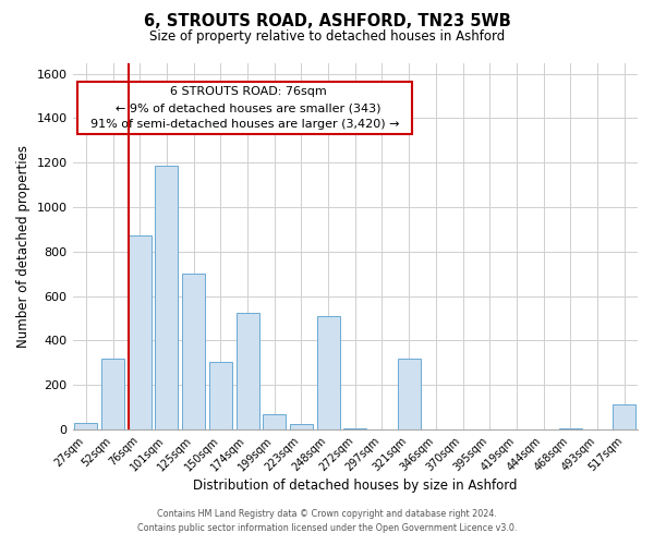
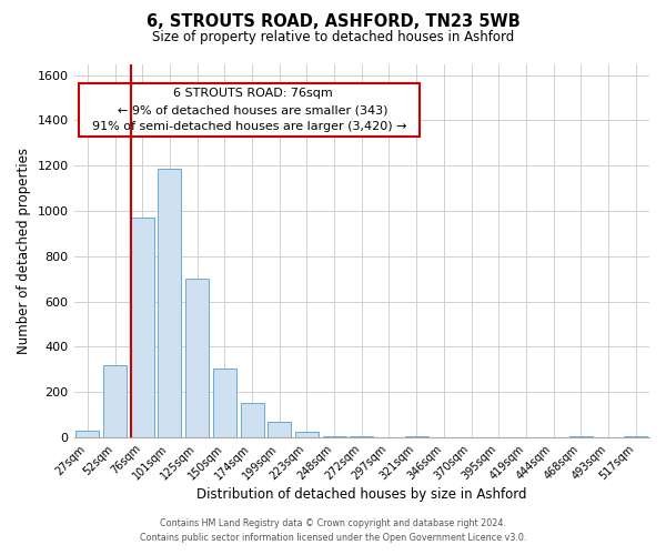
76sqm: 875 -> 970
174sqm: 525 -> 150
248sqm: 510 -> 5
321sqm: 320 -> 5
517sqm: 115 -> 5
